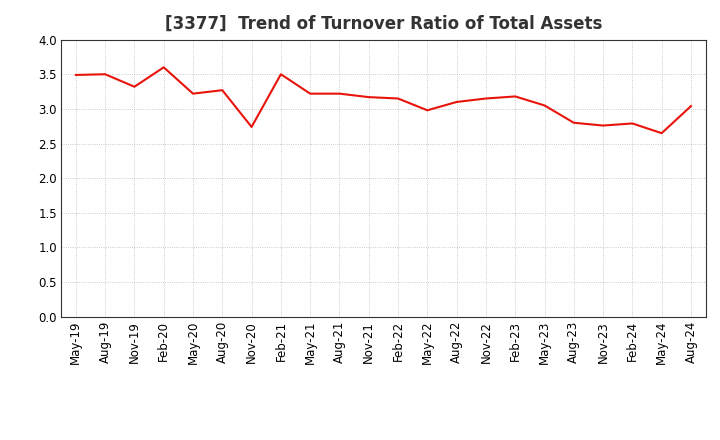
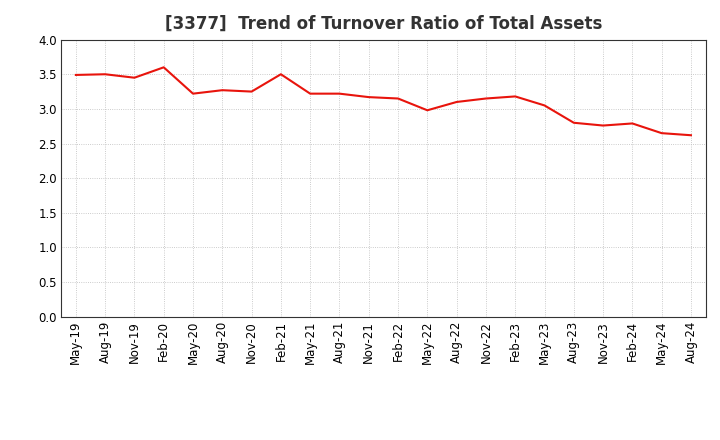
Nov-19: 3.32 -> 3.45
Nov-20: 2.74 -> 3.25
Aug-24: 3.04 -> 2.62
